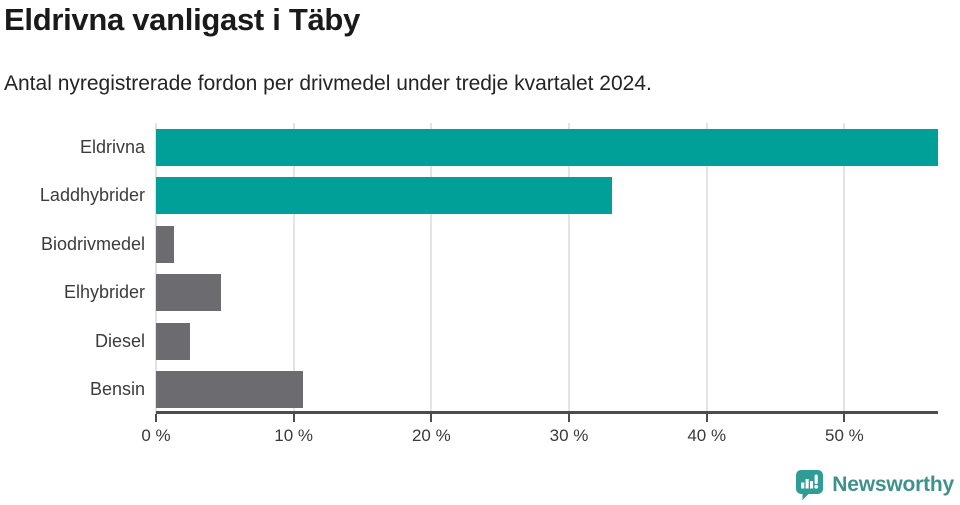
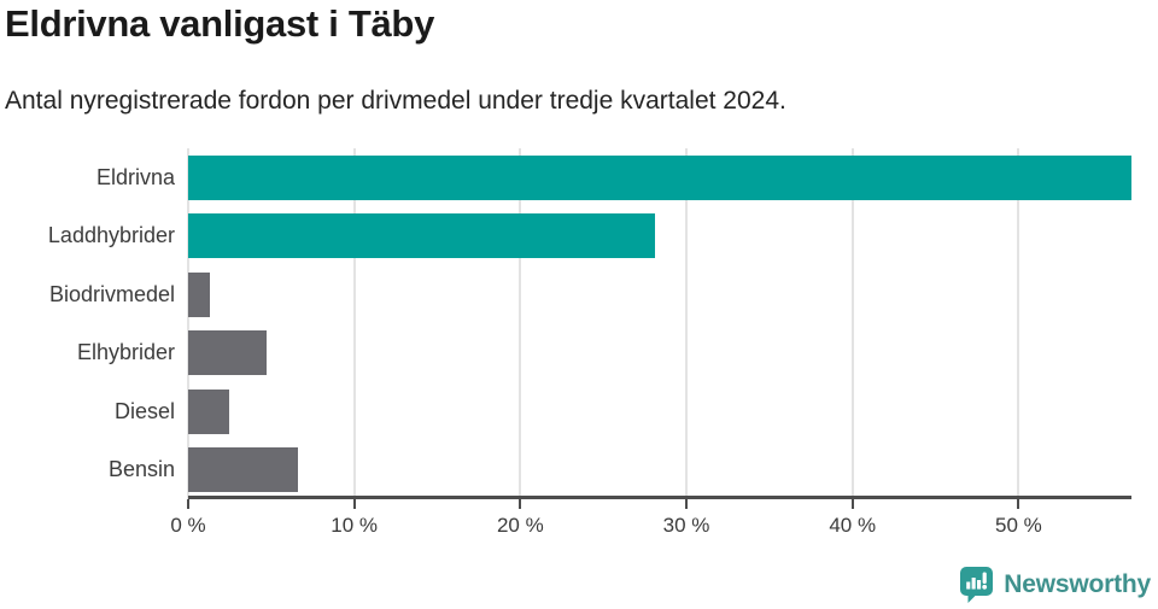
Laddhybrider: 33.1% -> 28.1%
Bensin: 10.7% -> 6.6%
